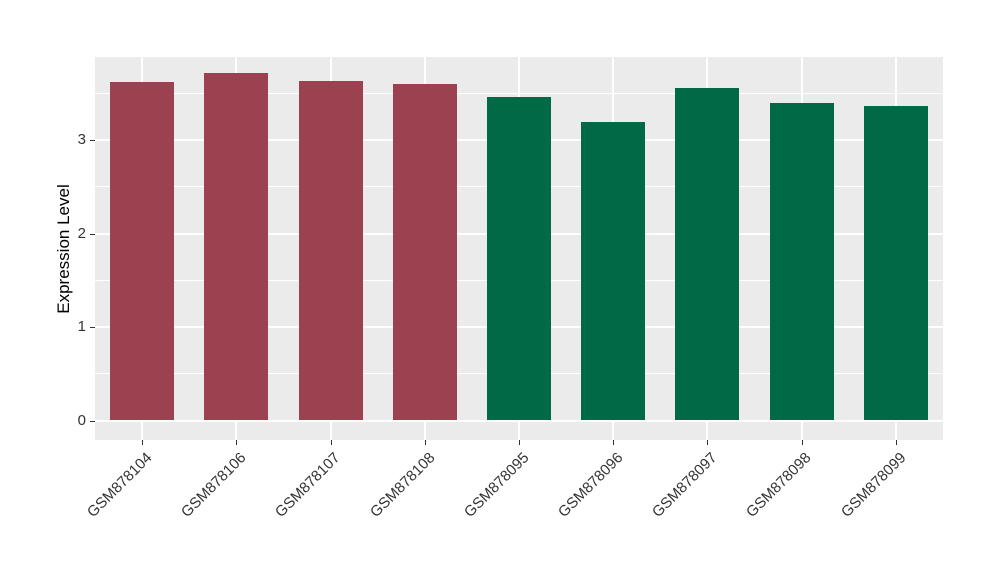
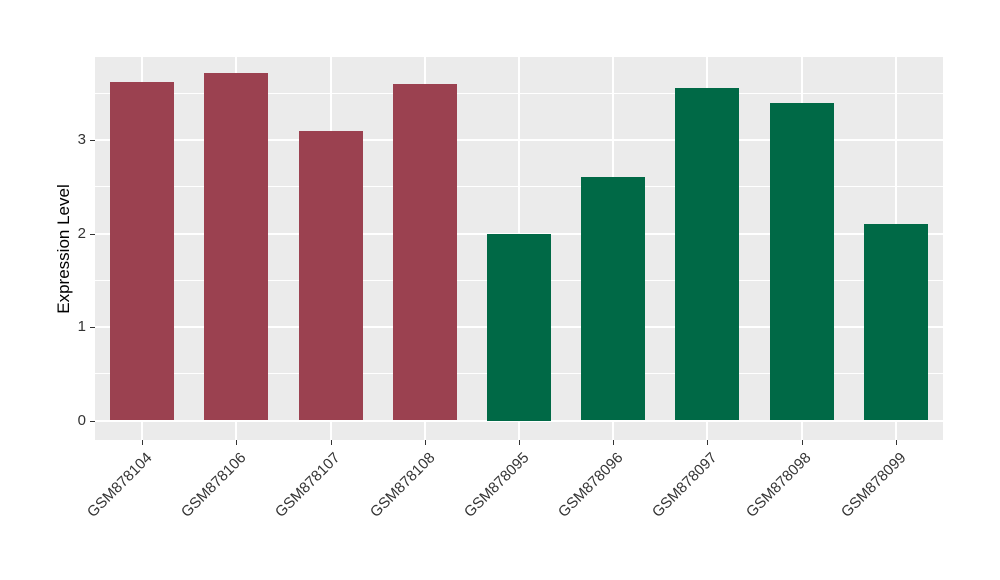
GSM878107: 3.6 -> 3.1
GSM878095: 3.5 -> 2.0
GSM878096: 3.2 -> 2.6
GSM878099: 3.4 -> 2.1
